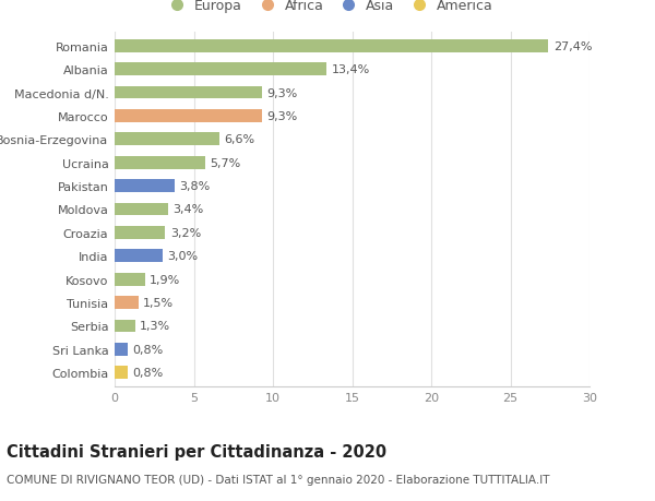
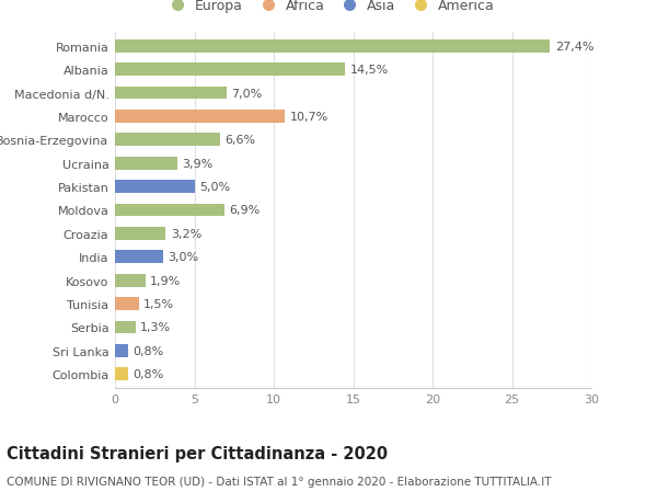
Albania: 13,4% -> 14,5%
Macedonia d/N.: 9,3% -> 7,0%
Marocco: 9,3% -> 10,7%
Ucraina: 5,7% -> 3,9%
Pakistan: 3,8% -> 5,0%
Moldova: 3,4% -> 6,9%
